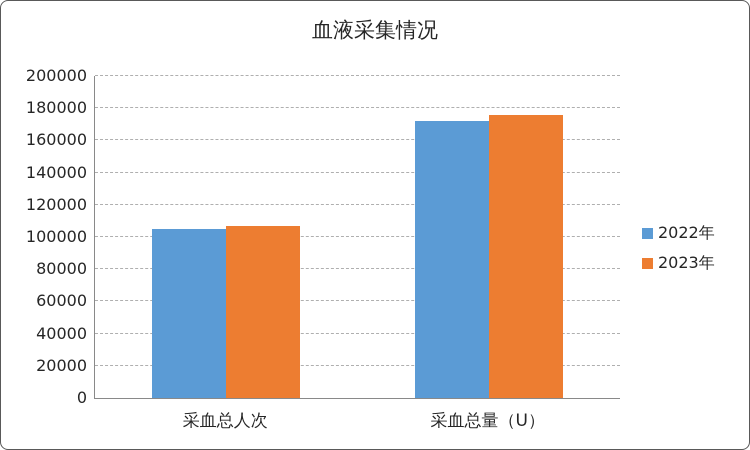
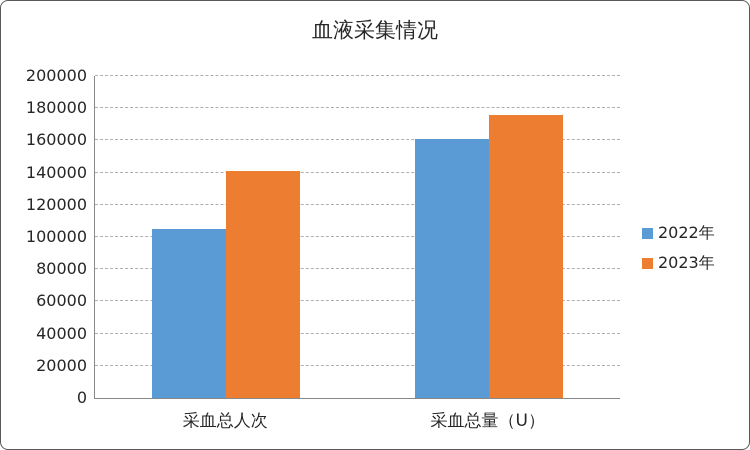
2023年/采血总人次: 107000 -> 141000
2022年/采血总量（U）: 172000 -> 161000
